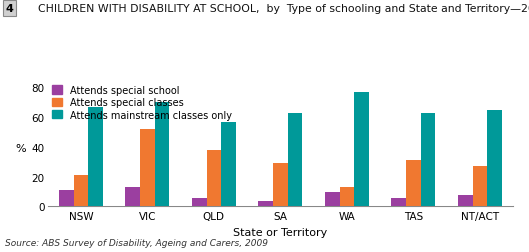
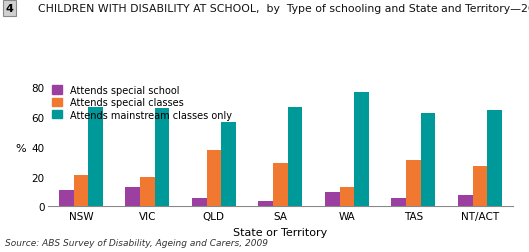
Attends special classes/VIC: 52 -> 20
Attends mainstream classes only/VIC: 70 -> 66
Attends mainstream classes only/SA: 63 -> 67
